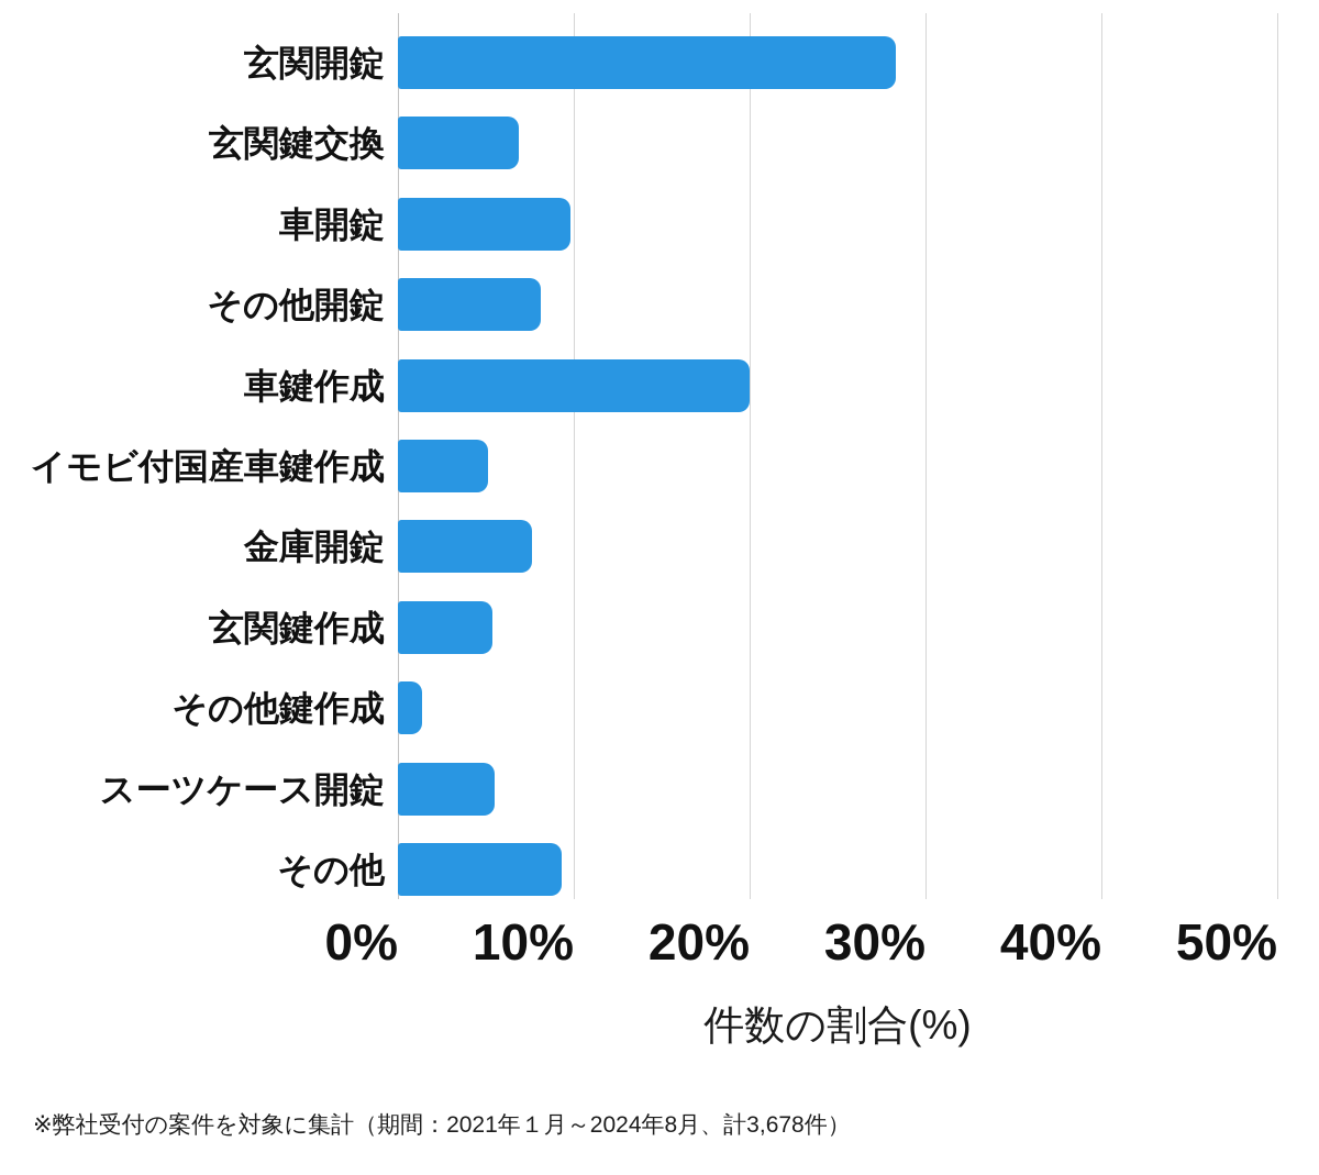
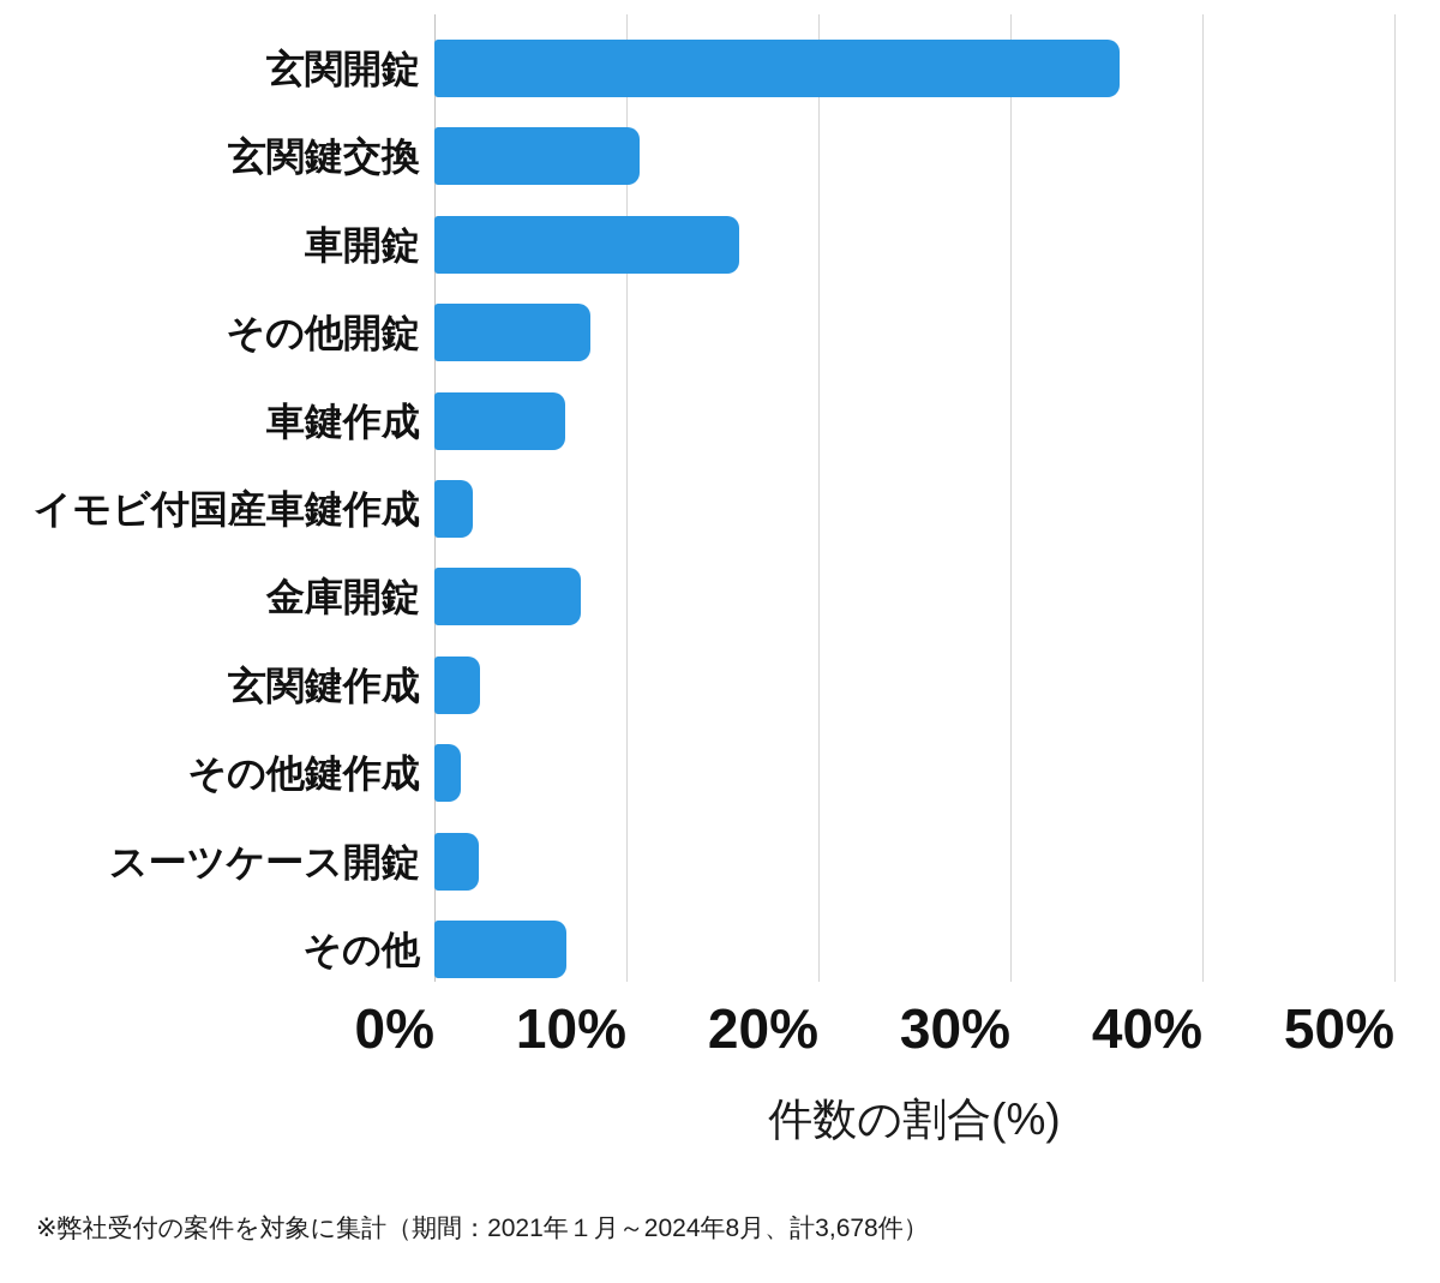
玄関開錠: 28.3% -> 35.7%
玄関鍵交換: 6.9% -> 10.7%
車開錠: 9.8% -> 15.9%
車鍵作成: 20.0% -> 6.8%
イモビ付国産車鍵作成: 5.1% -> 2.0%
玄関鍵作成: 5.4% -> 2.4%
スーツケース開錠: 5.5% -> 2.3%
その他: 9.3% -> 6.9%
